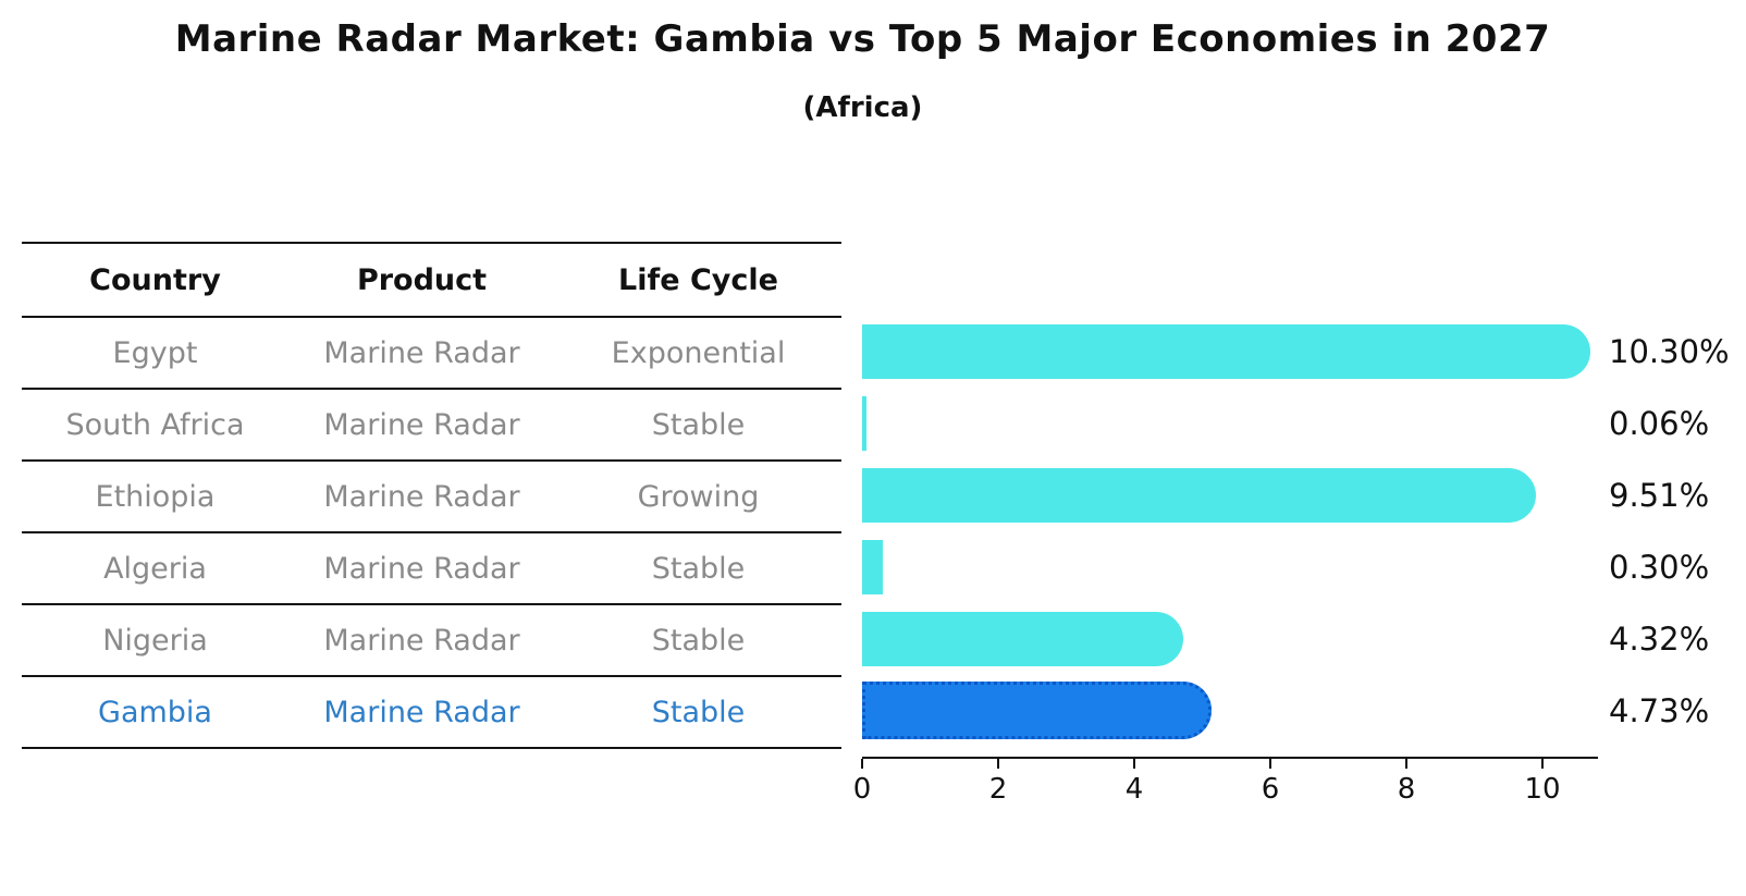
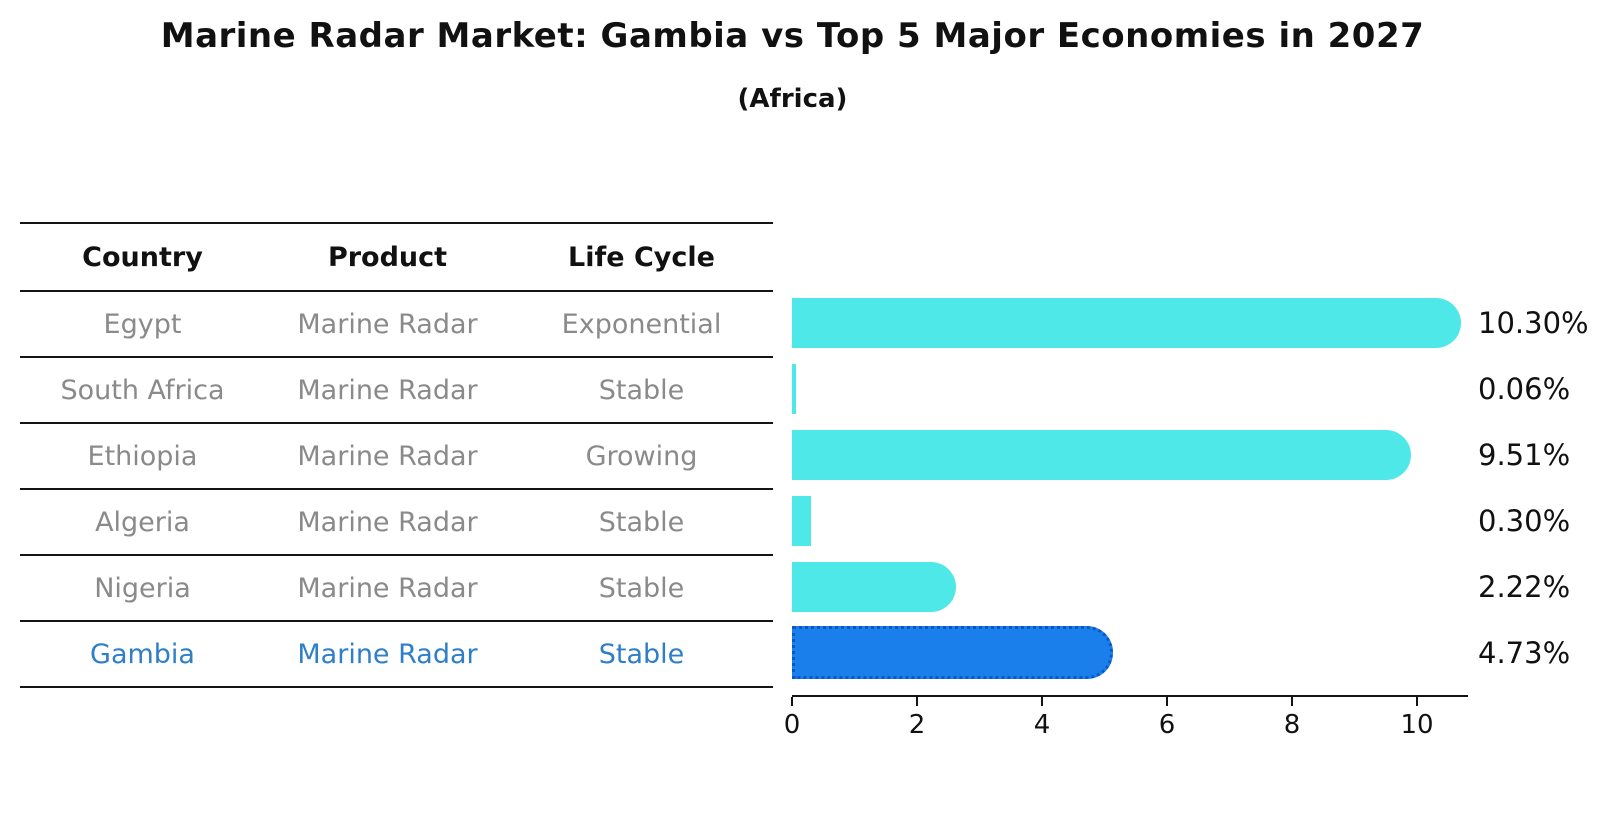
Nigeria: 4.32% -> 2.22%
